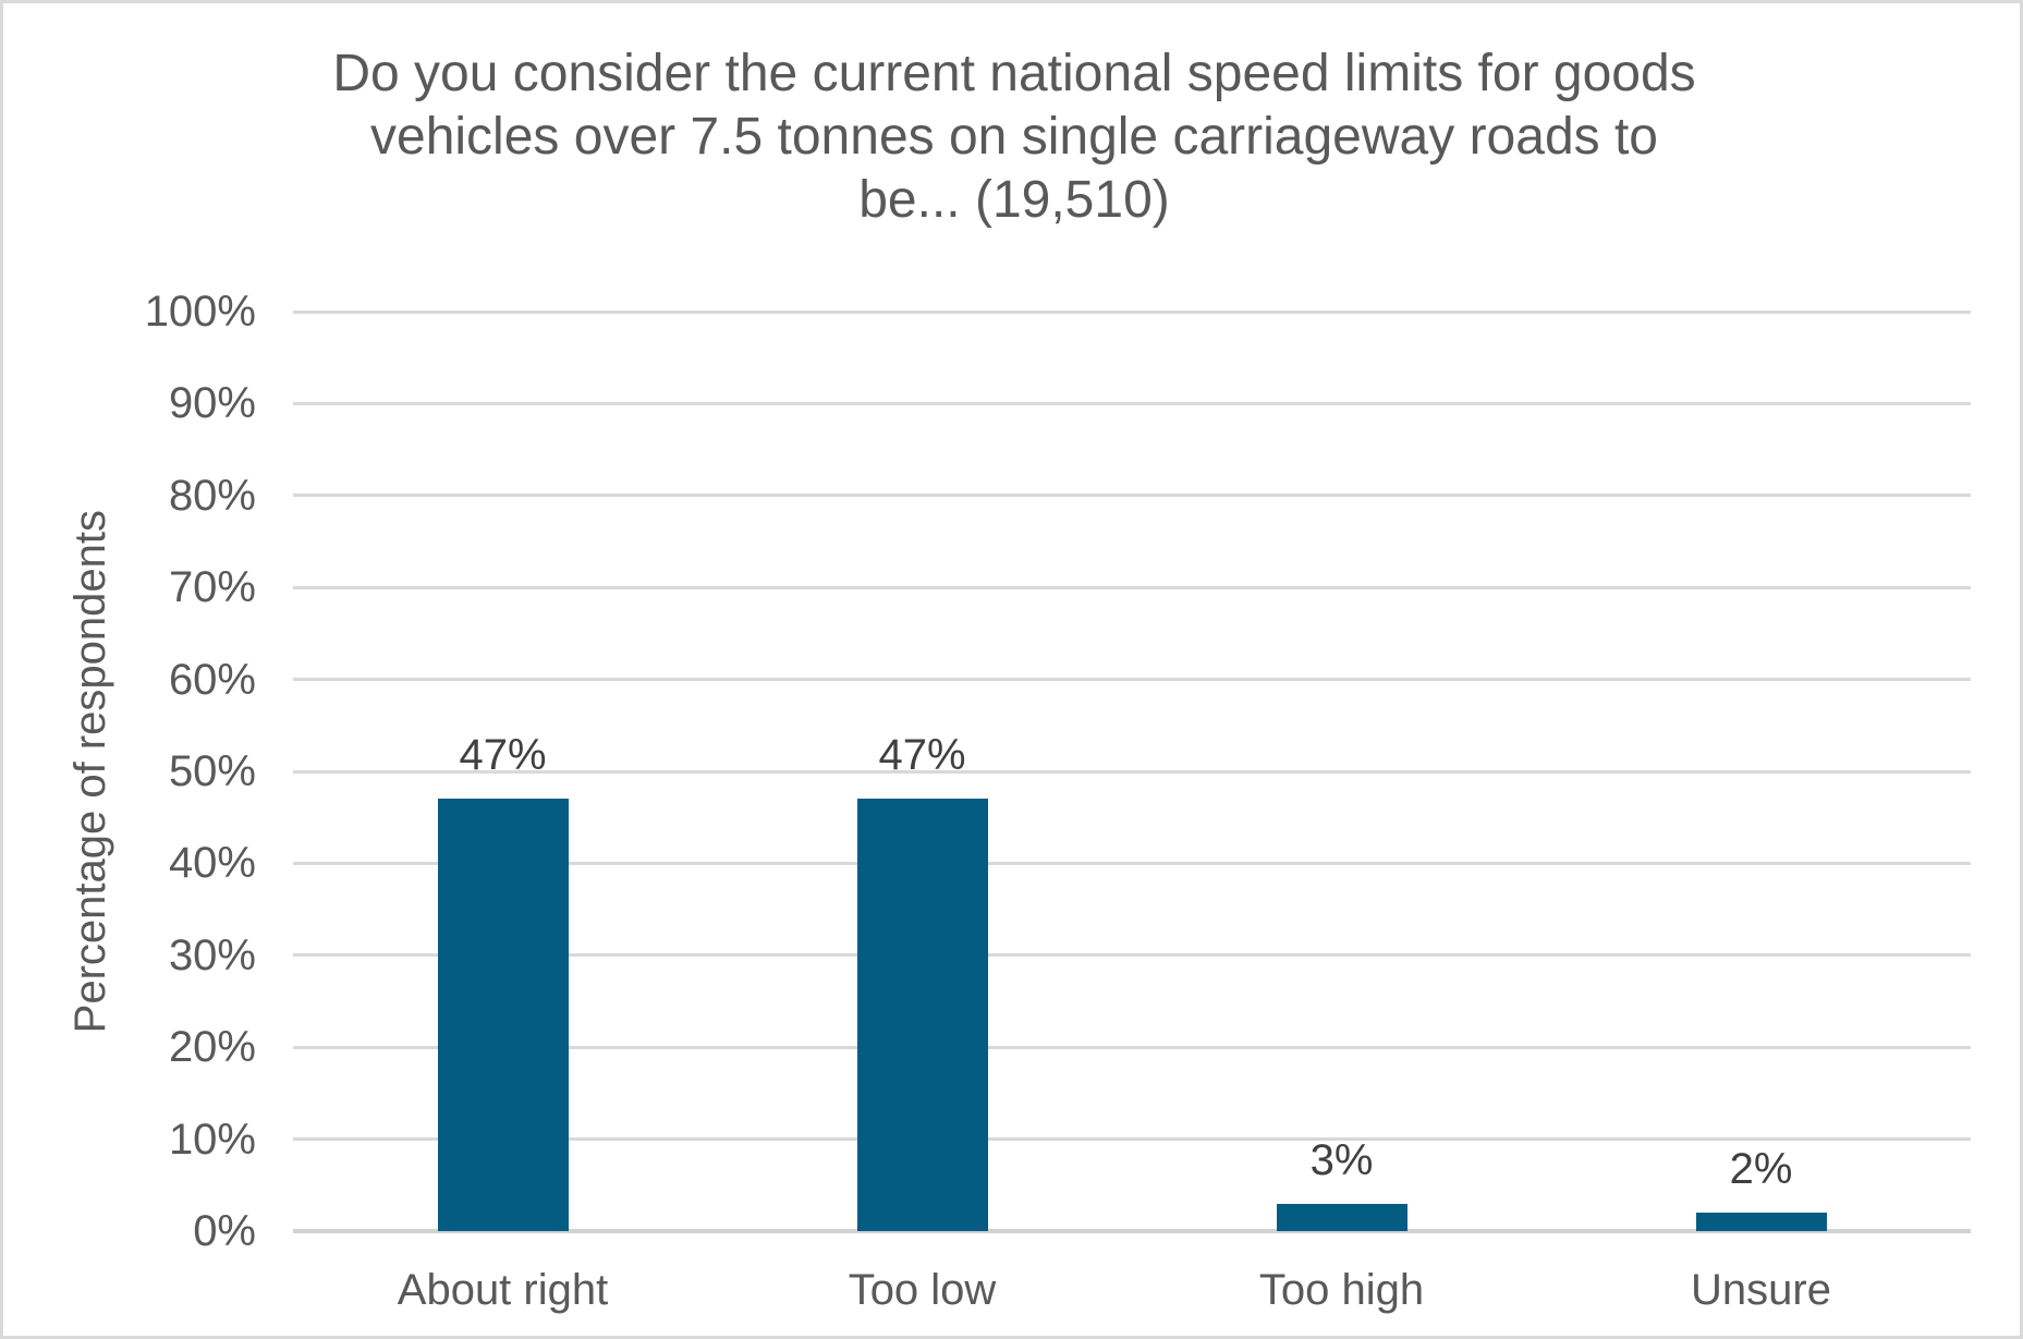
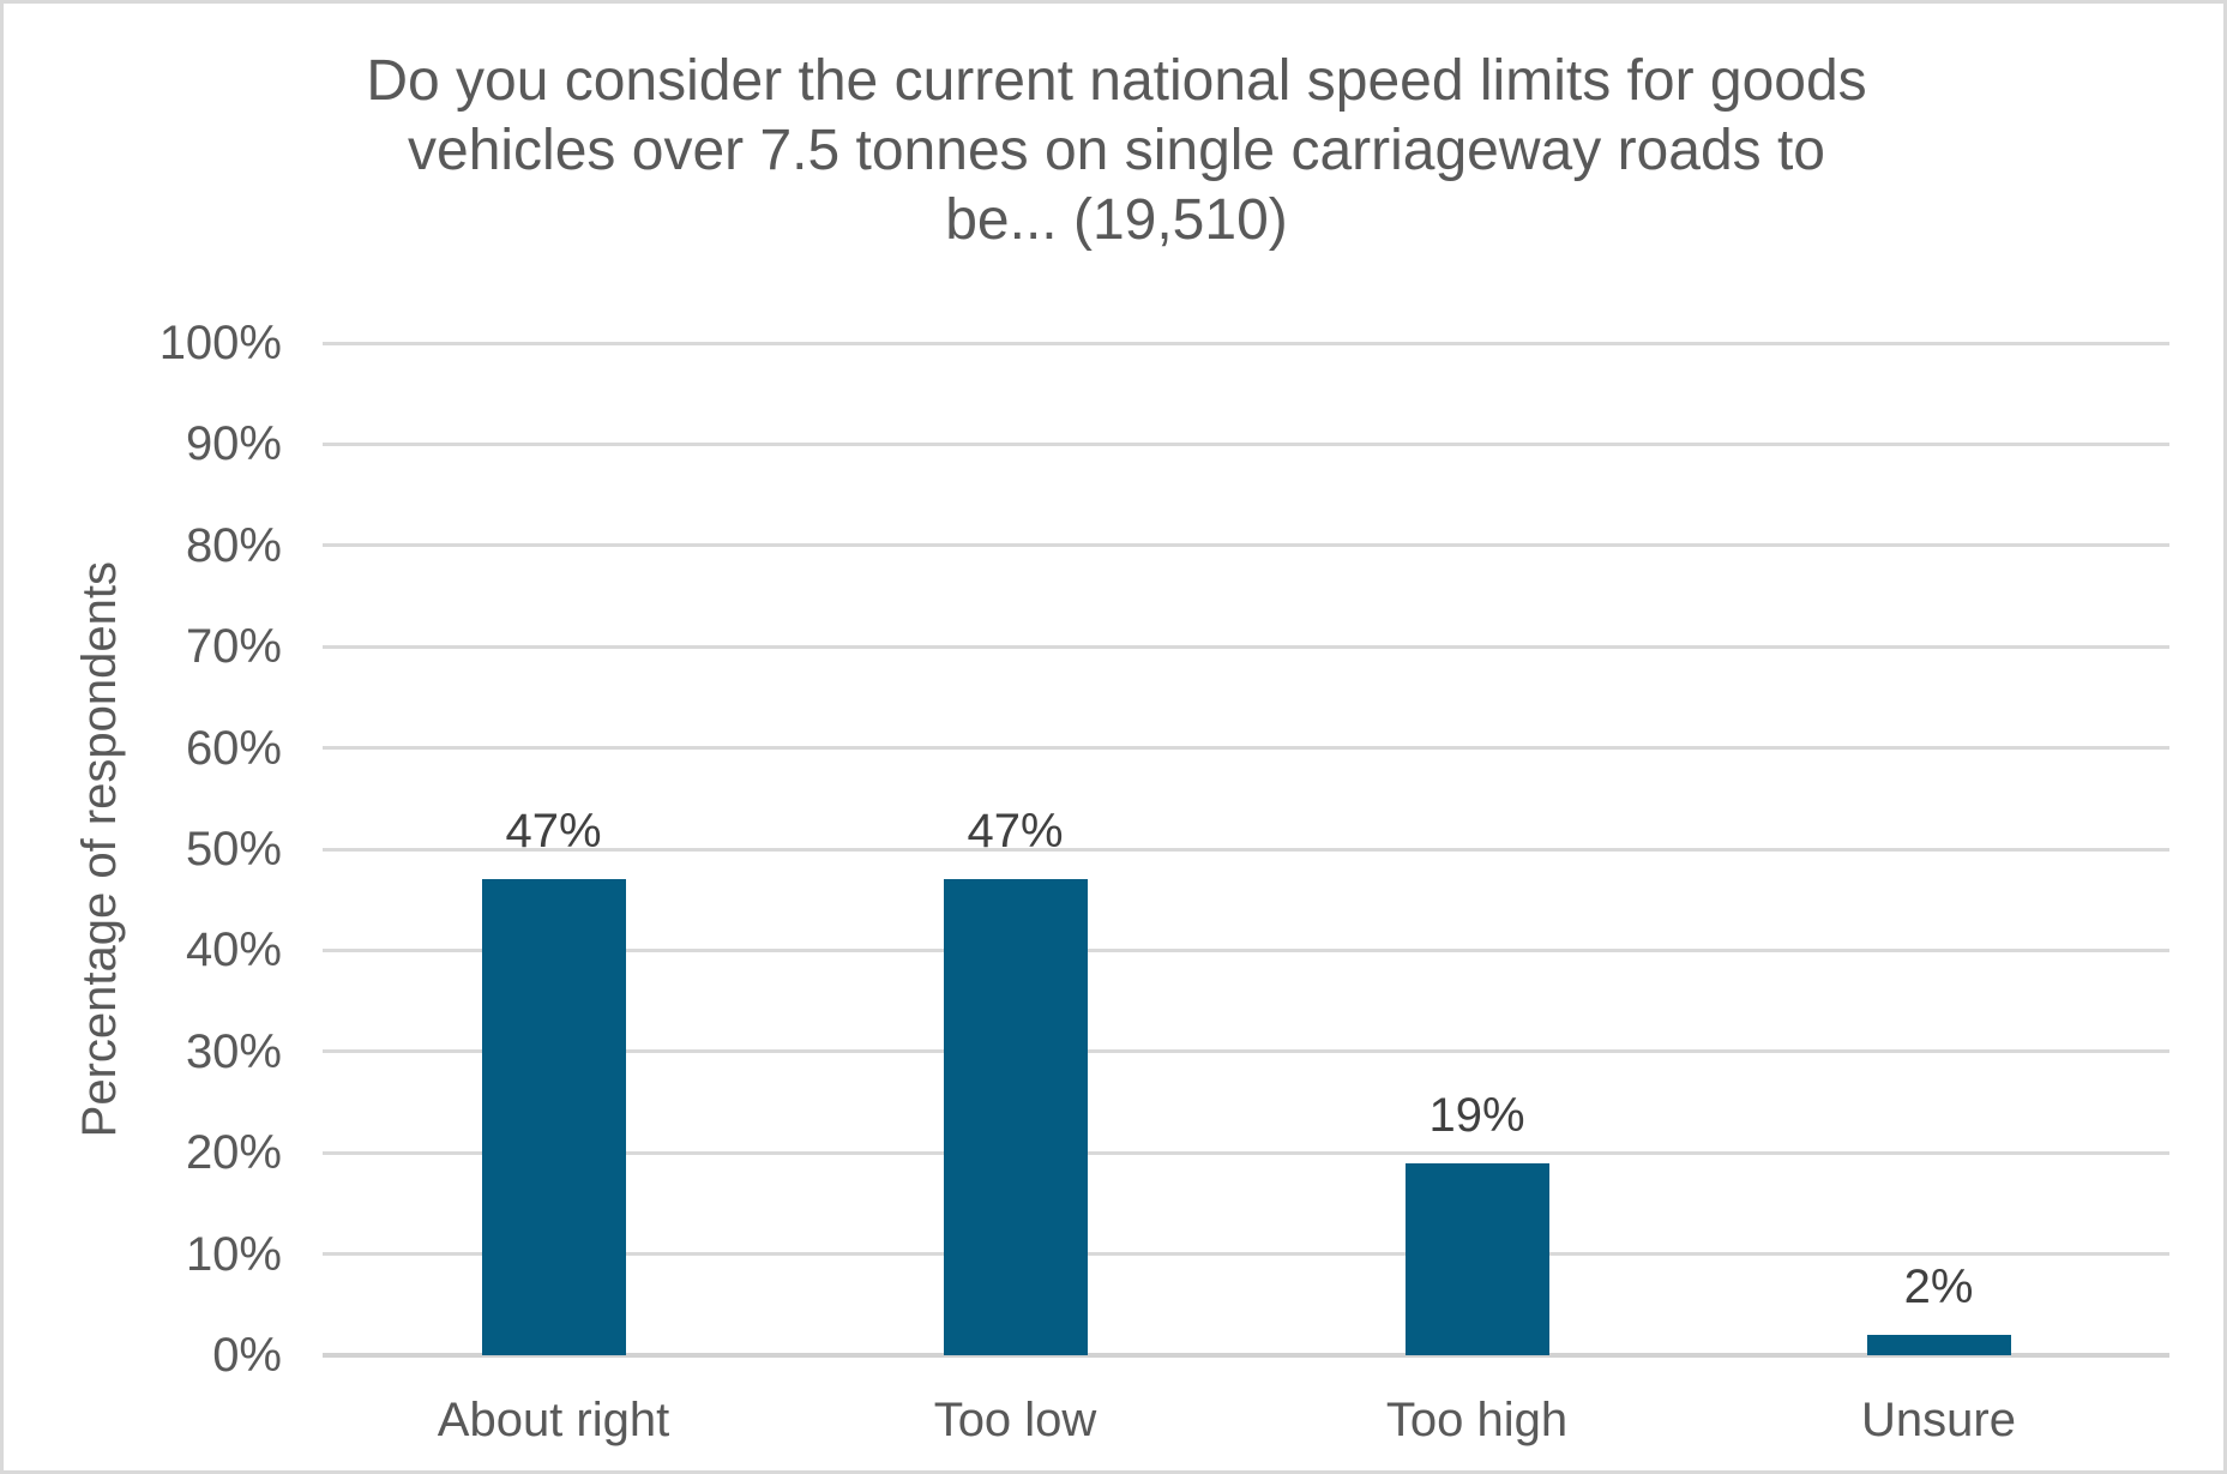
Too high: 3% -> 19%
